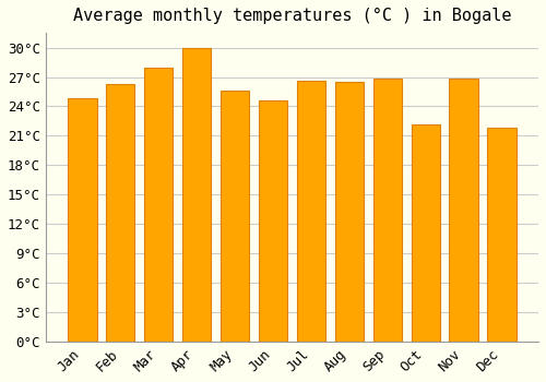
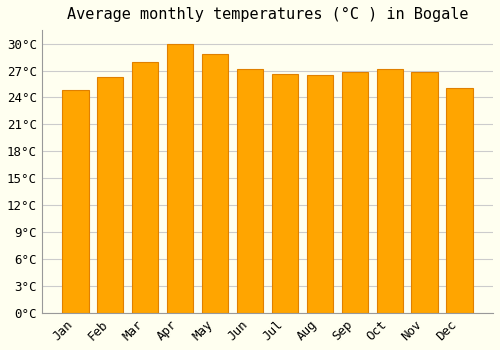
May: 25.6°C -> 28.8°C
Jun: 24.6°C -> 27.2°C
Oct: 22.2°C -> 27.2°C
Dec: 21.8°C -> 25.0°C
